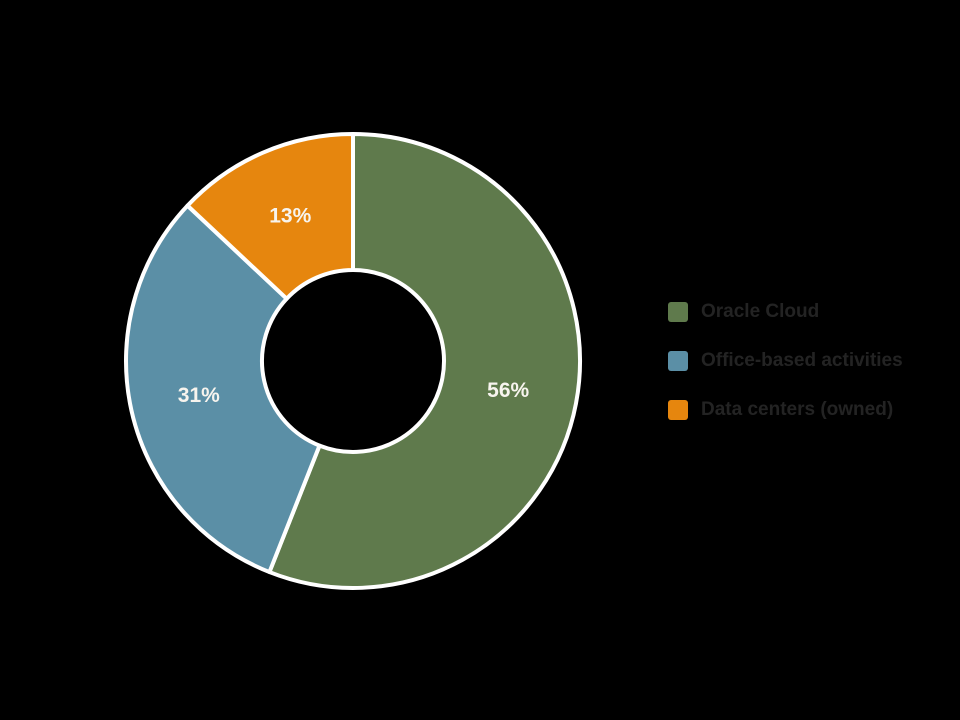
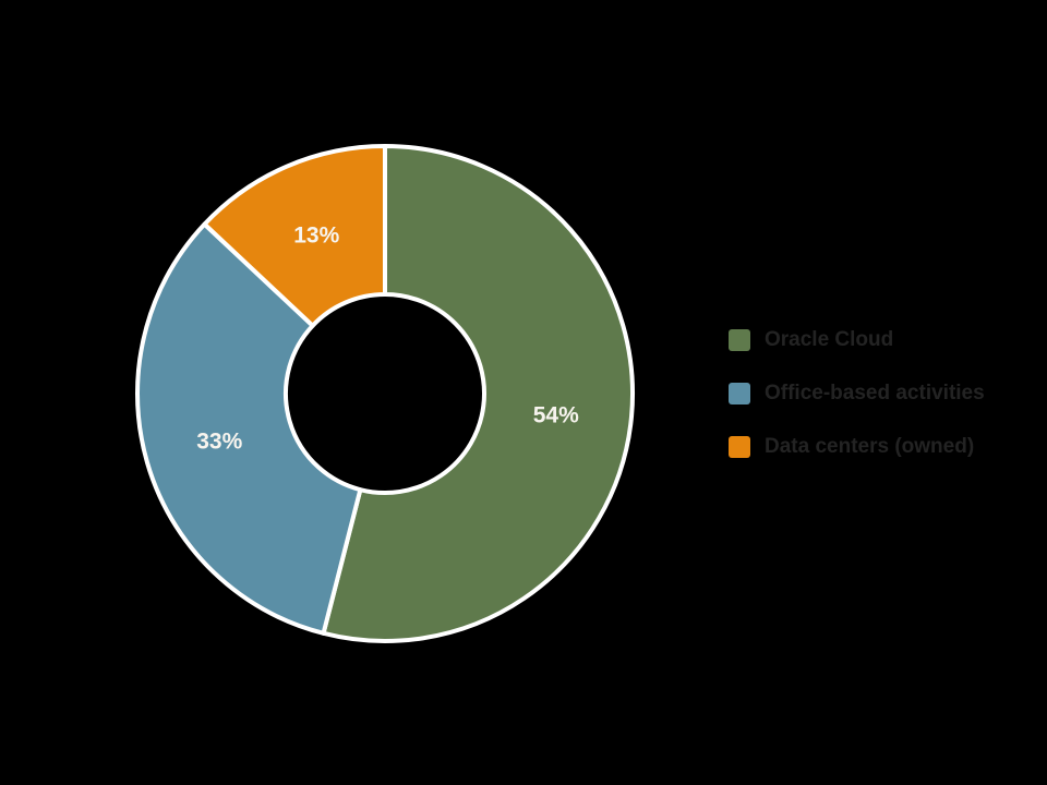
Oracle Cloud: 56% -> 54%
Office-based activities: 31% -> 33%
